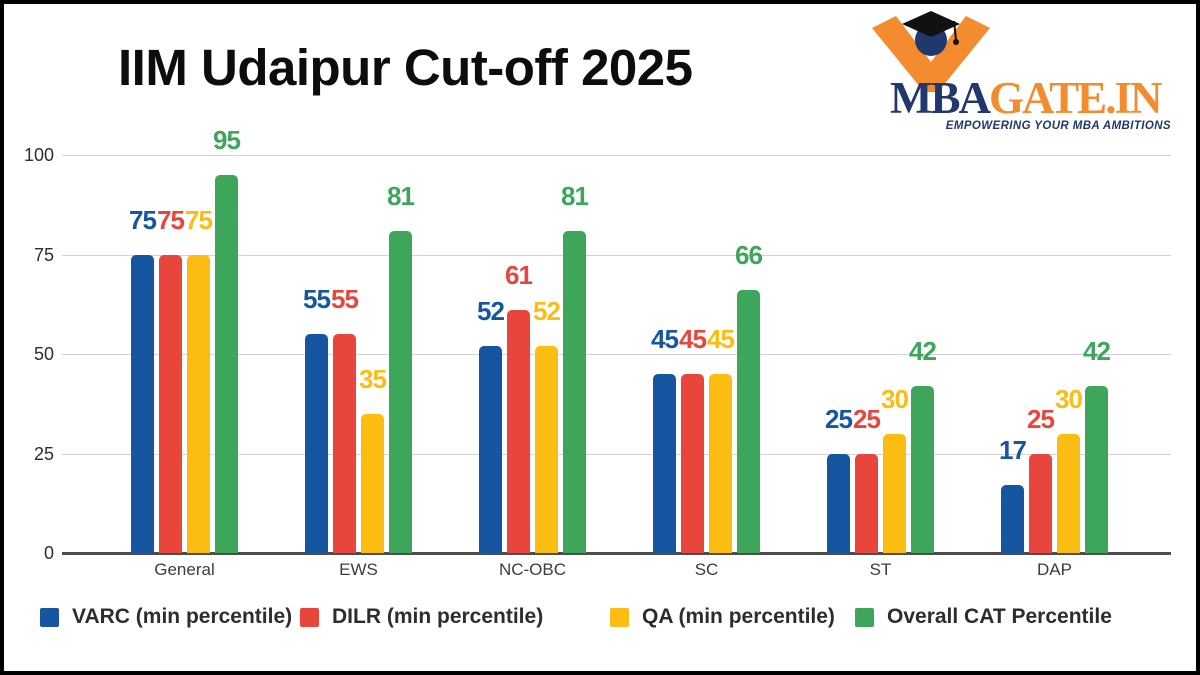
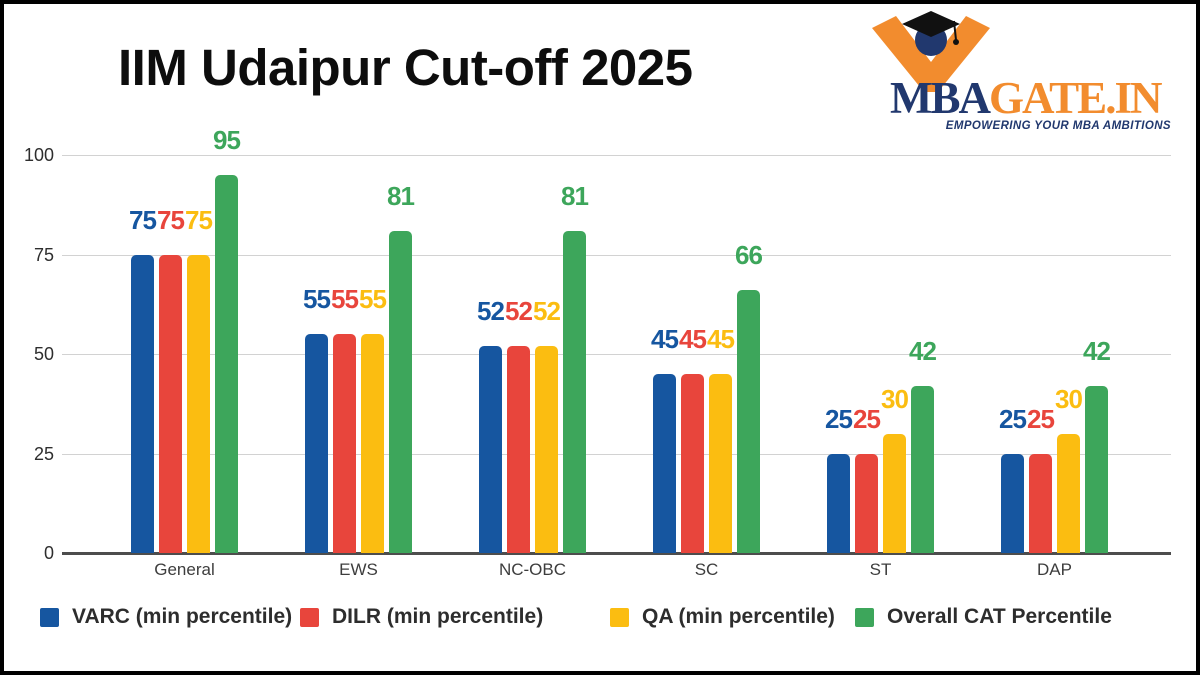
QA (min percentile)/EWS: 35 -> 55
DILR (min percentile)/NC-OBC: 61 -> 52
VARC (min percentile)/DAP: 17 -> 25
